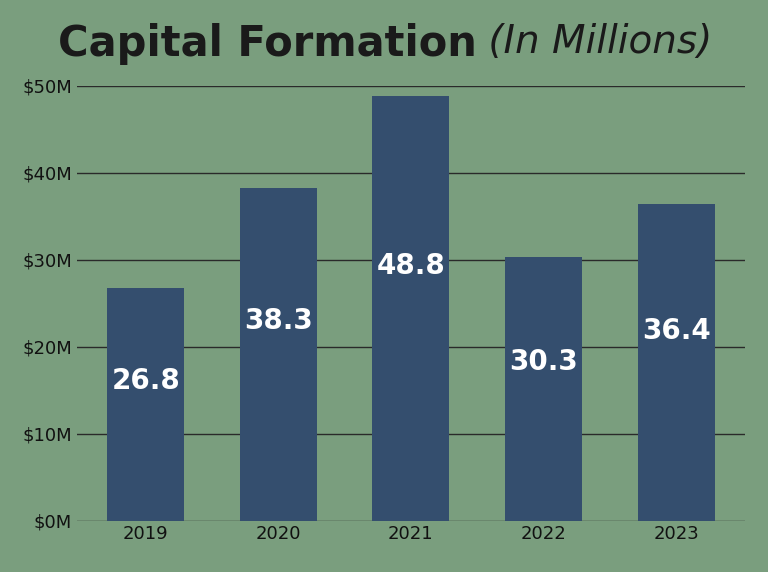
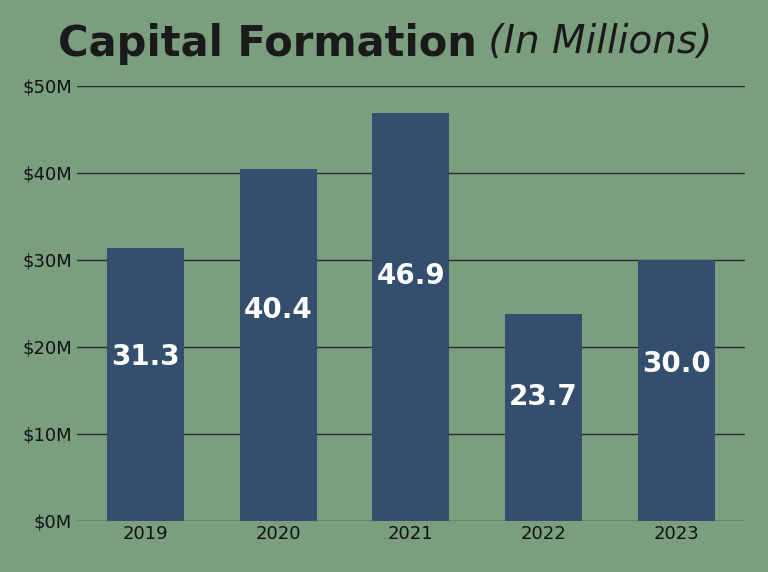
2019: 26.8 -> 31.3
2020: 38.3 -> 40.4
2021: 48.8 -> 46.9
2022: 30.3 -> 23.7
2023: 36.4 -> 30.0
